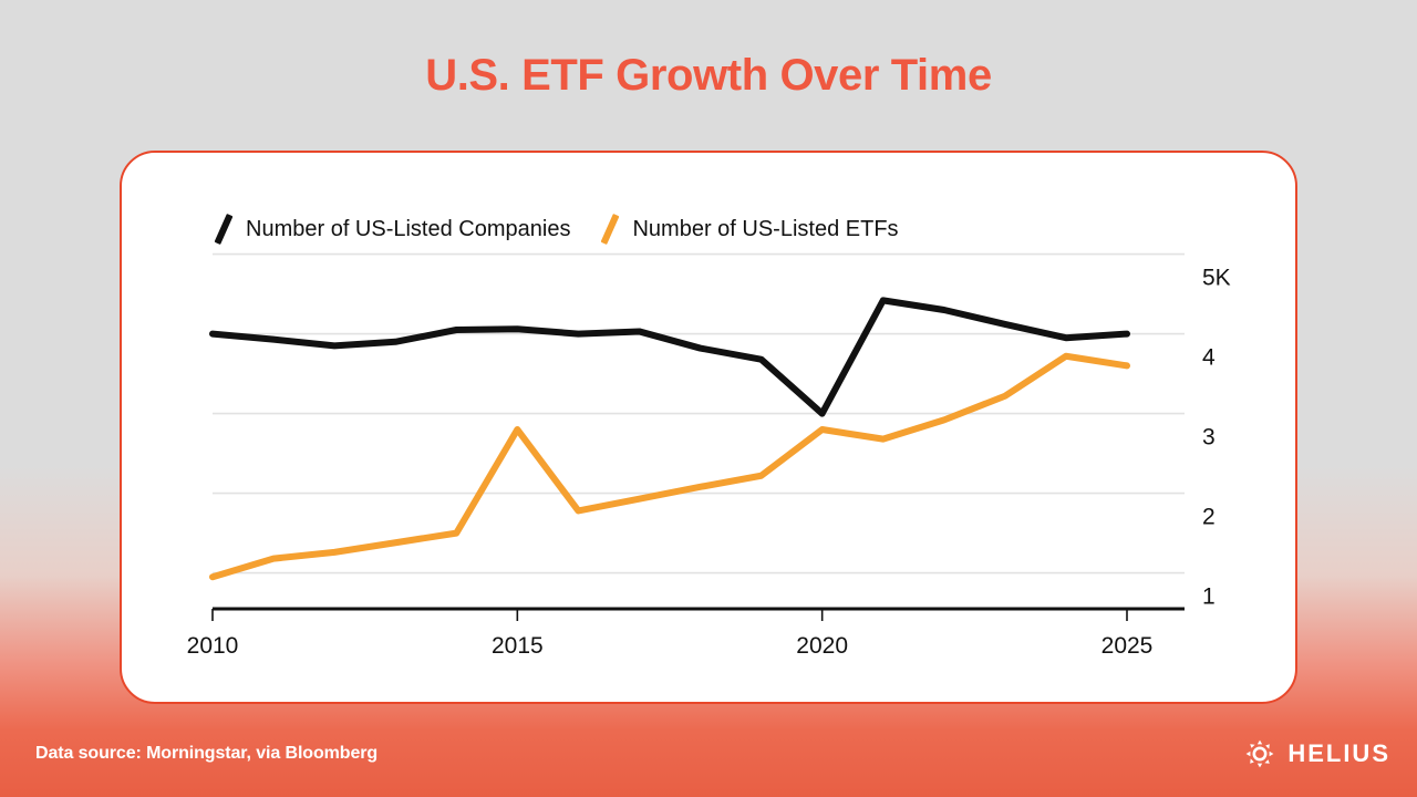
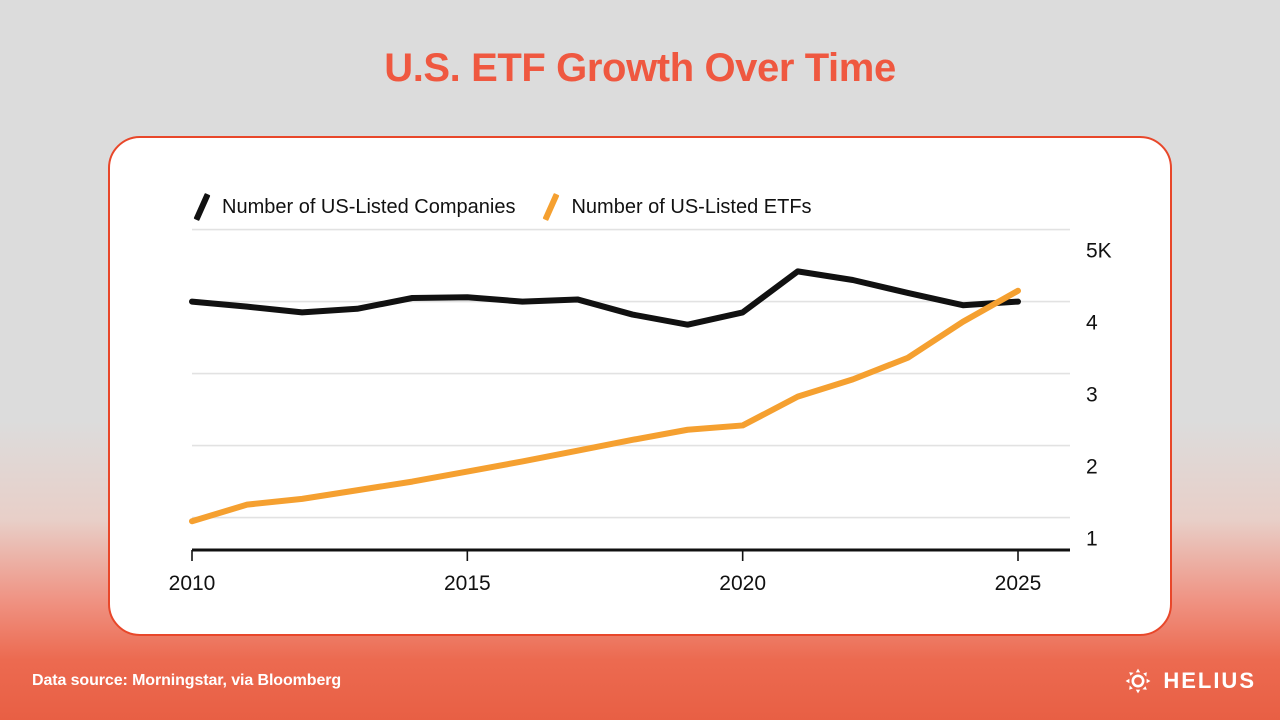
Number of US-Listed ETFs/2015: 2.8K -> 1.6K
Number of US-Listed Companies/2020: 3.0K -> 3.9K
Number of US-Listed ETFs/2020: 2.8K -> 2.3K
Number of US-Listed ETFs/2025: 3.6K -> 4.2K
